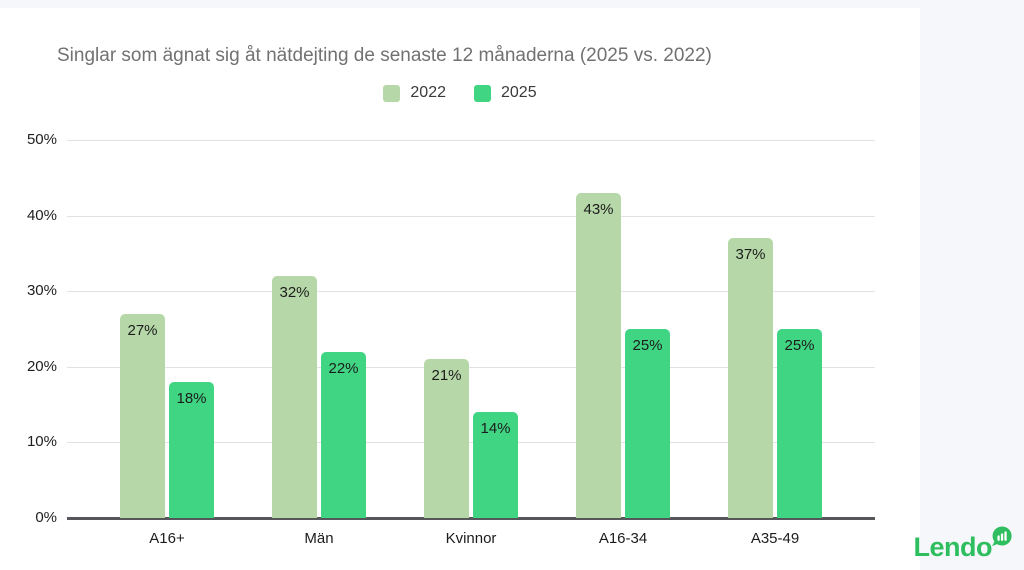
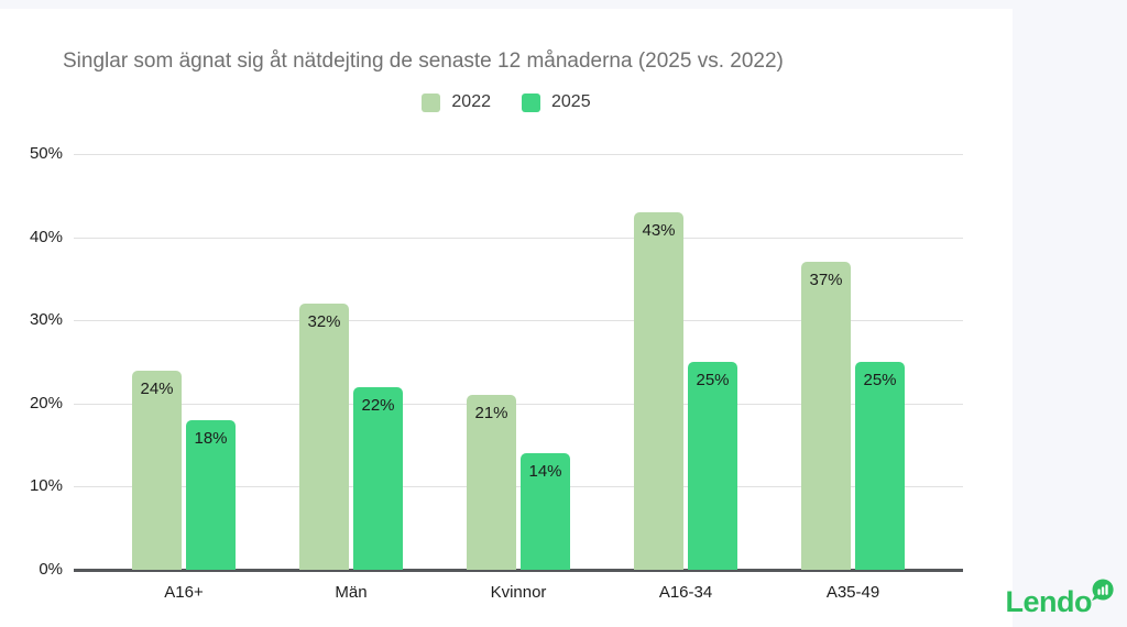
2022/A16+: 27% -> 24%
